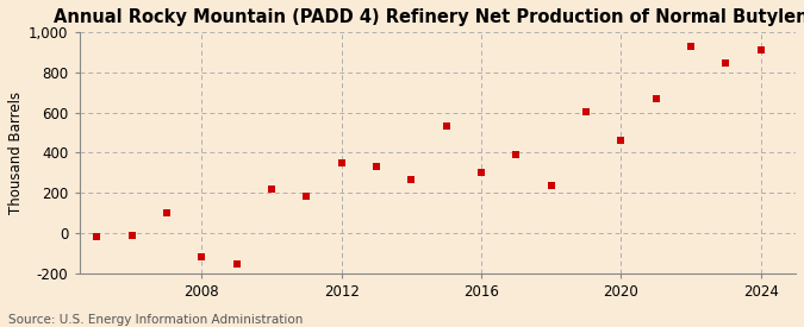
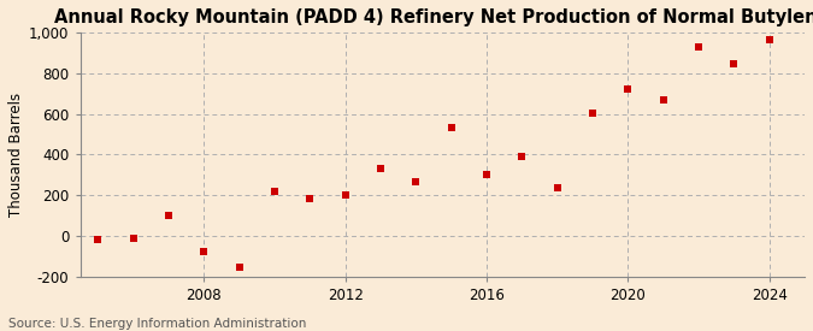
2008: -120 -> -80
2012: 350 -> 200
2020: 460 -> 720
2024: 910 -> 960
